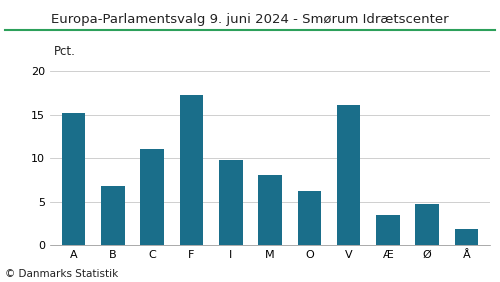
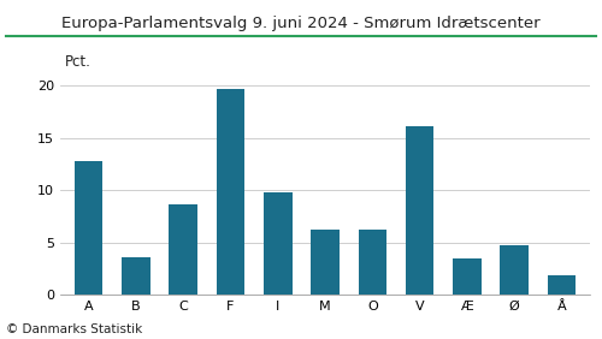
A: 15.2 -> 12.8
B: 6.8 -> 3.6
C: 11.0 -> 8.6
F: 17.2 -> 19.6
M: 8.1 -> 6.2
